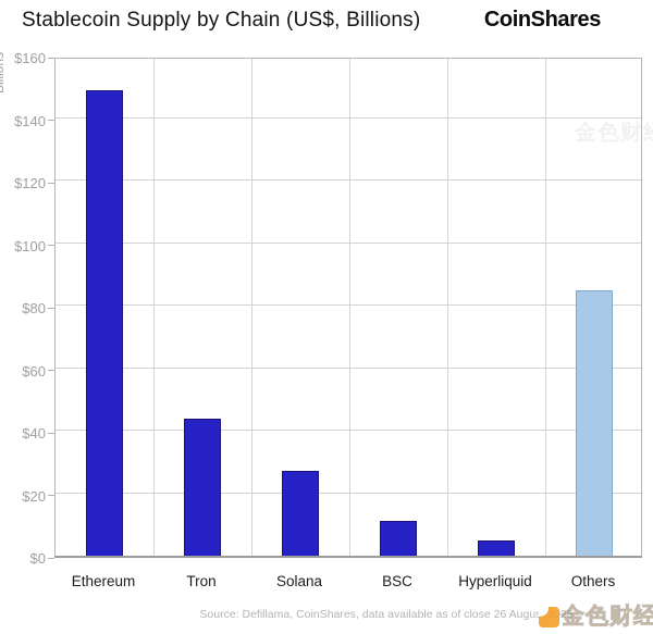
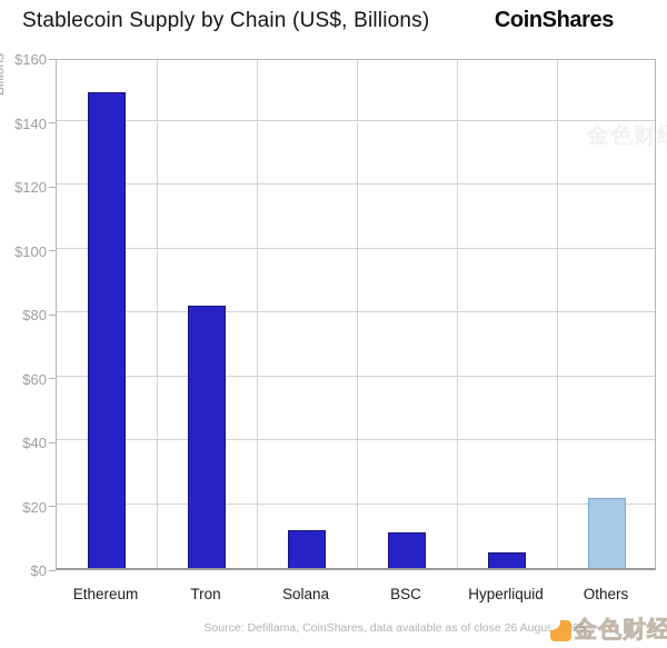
Tron: $44 -> $82
Solana: $27 -> $12
Others: $85 -> $22
